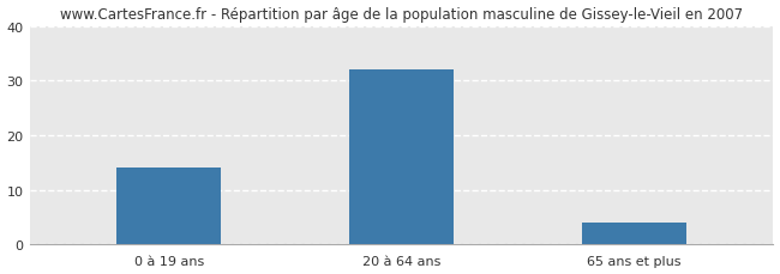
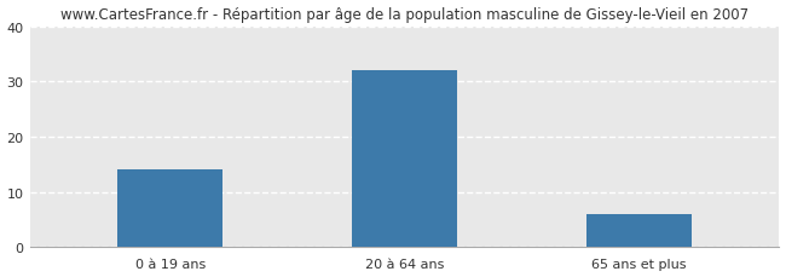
65 ans et plus: 4 -> 6
